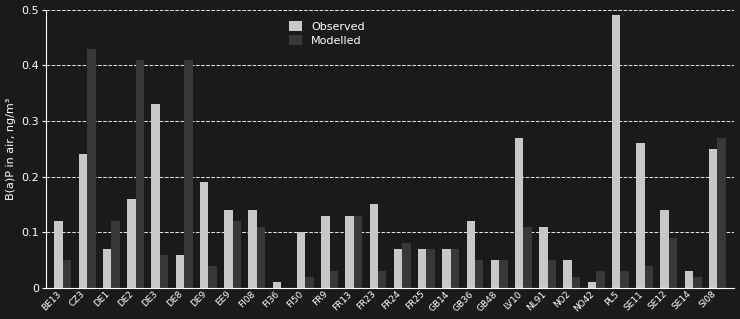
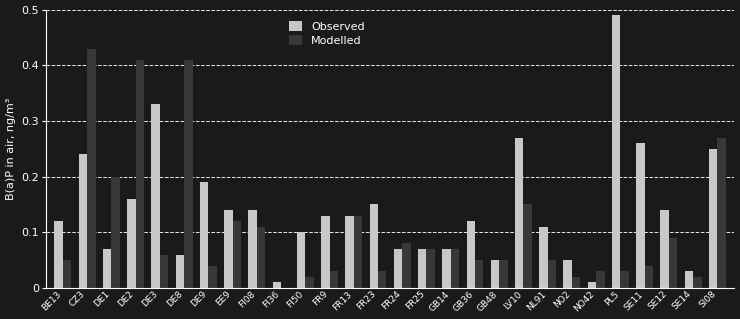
Modelled/DE1: 0.12 -> 0.20
Modelled/LV10: 0.11 -> 0.15
